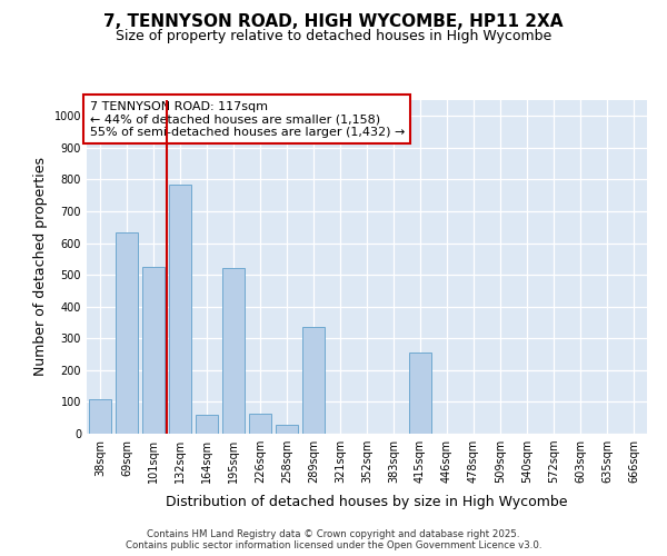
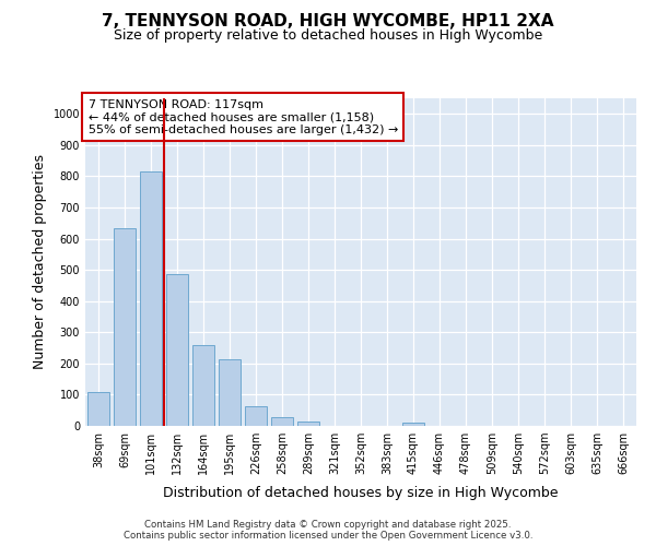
101sqm: 525 -> 815
132sqm: 785 -> 485
164sqm: 60 -> 258
195sqm: 520 -> 212
289sqm: 335 -> 15
415sqm: 255 -> 10
